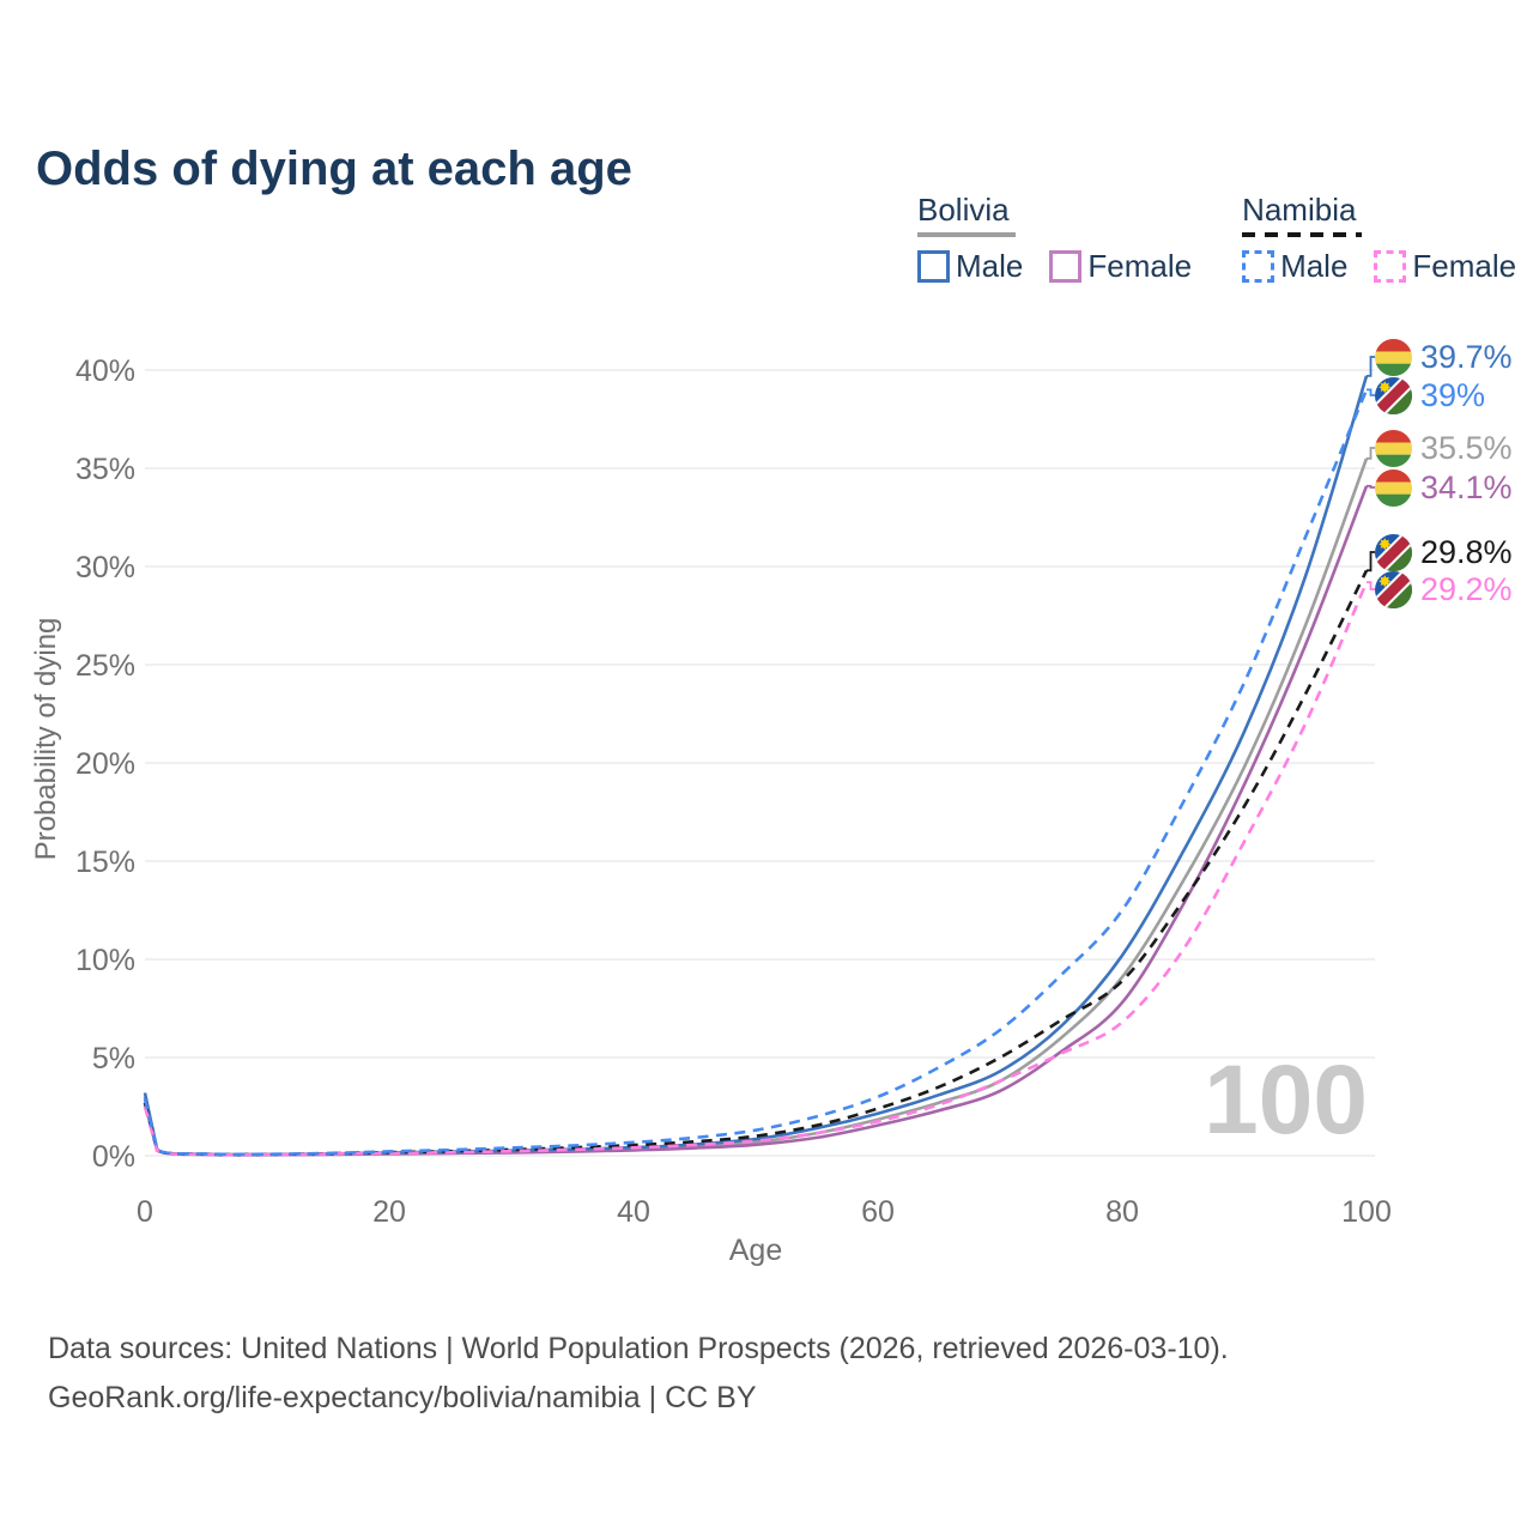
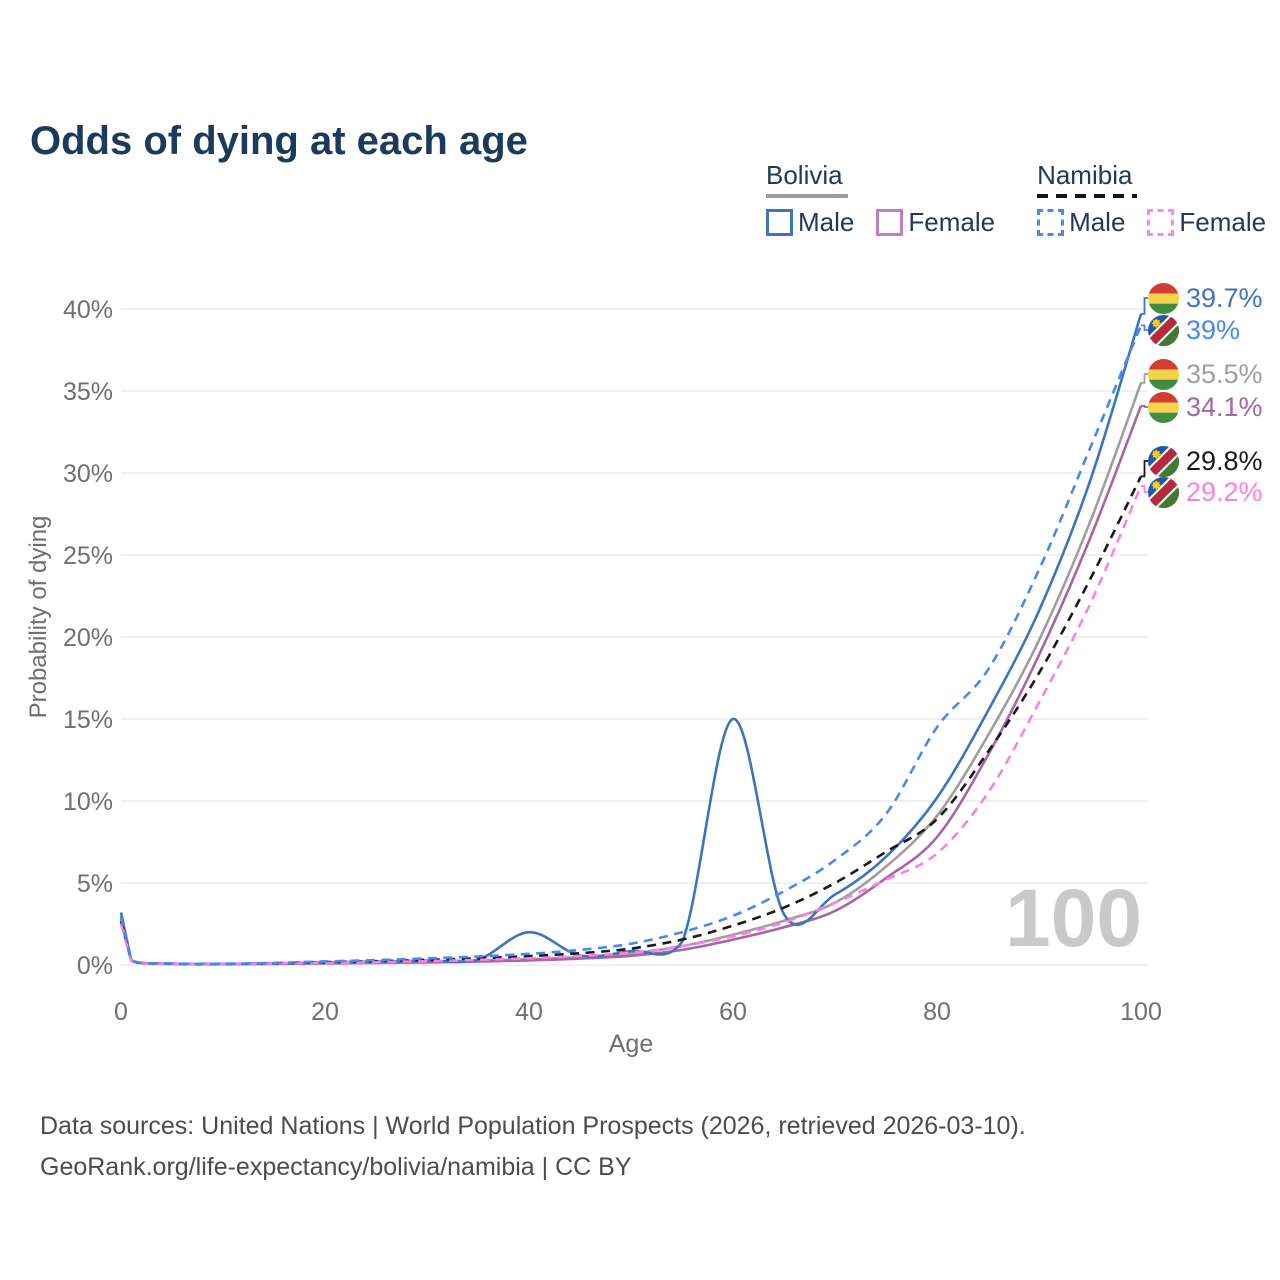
Bolivia Male/40: 0.4% -> 2.0%
Bolivia Male/60: 2.1% -> 15.0%
Namibia Male/80: 12.5% -> 14.5%
